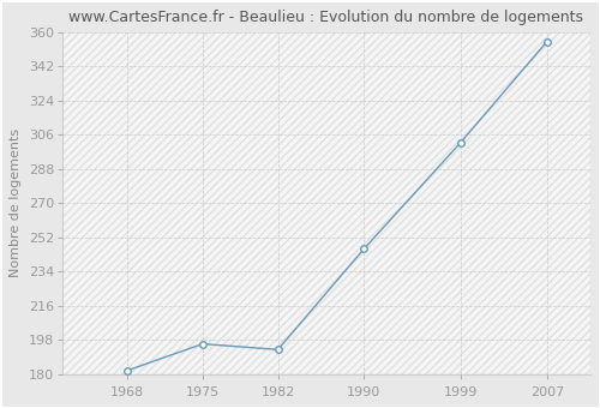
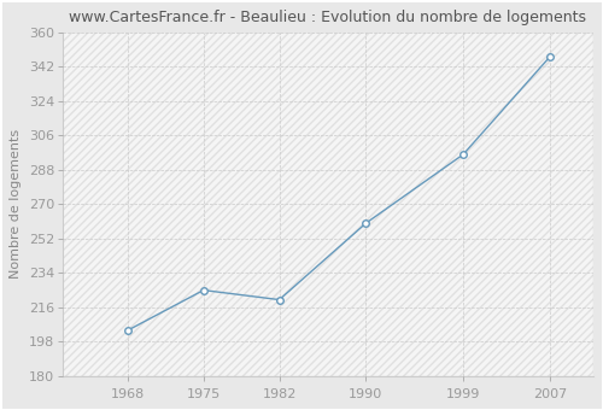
1968: 182 -> 204
1975: 196 -> 225
1982: 193 -> 220
1990: 246 -> 260
1999: 302 -> 296
2007: 355 -> 347
